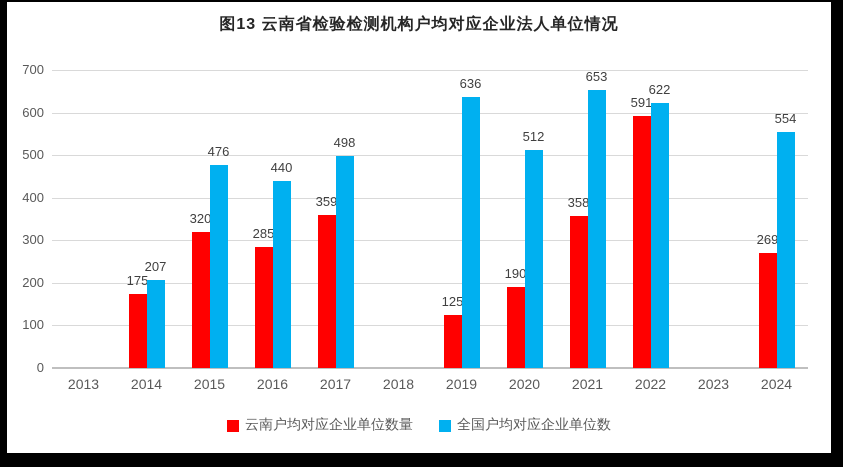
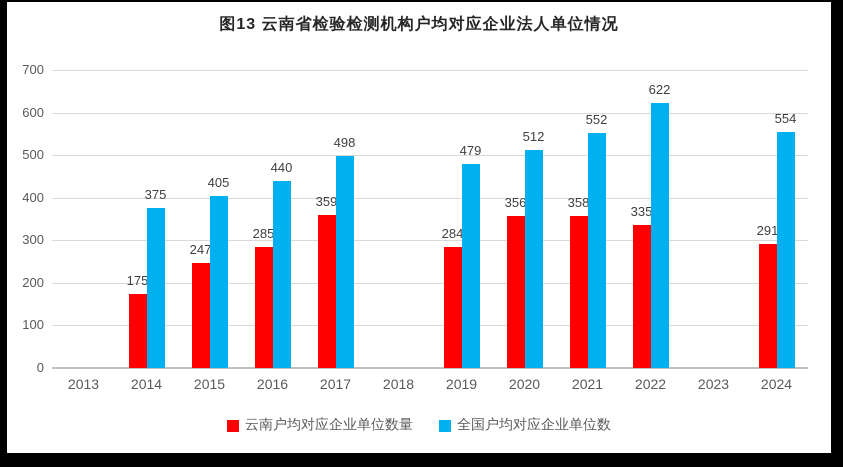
全国户均对应企业单位数/2014: 207 -> 375
云南户均对应企业单位数量/2015: 320 -> 247
全国户均对应企业单位数/2015: 476 -> 405
云南户均对应企业单位数量/2019: 125 -> 284
全国户均对应企业单位数/2019: 636 -> 479
云南户均对应企业单位数量/2020: 190 -> 356
全国户均对应企业单位数/2021: 653 -> 552
云南户均对应企业单位数量/2022: 591 -> 335
云南户均对应企业单位数量/2024: 269 -> 291
